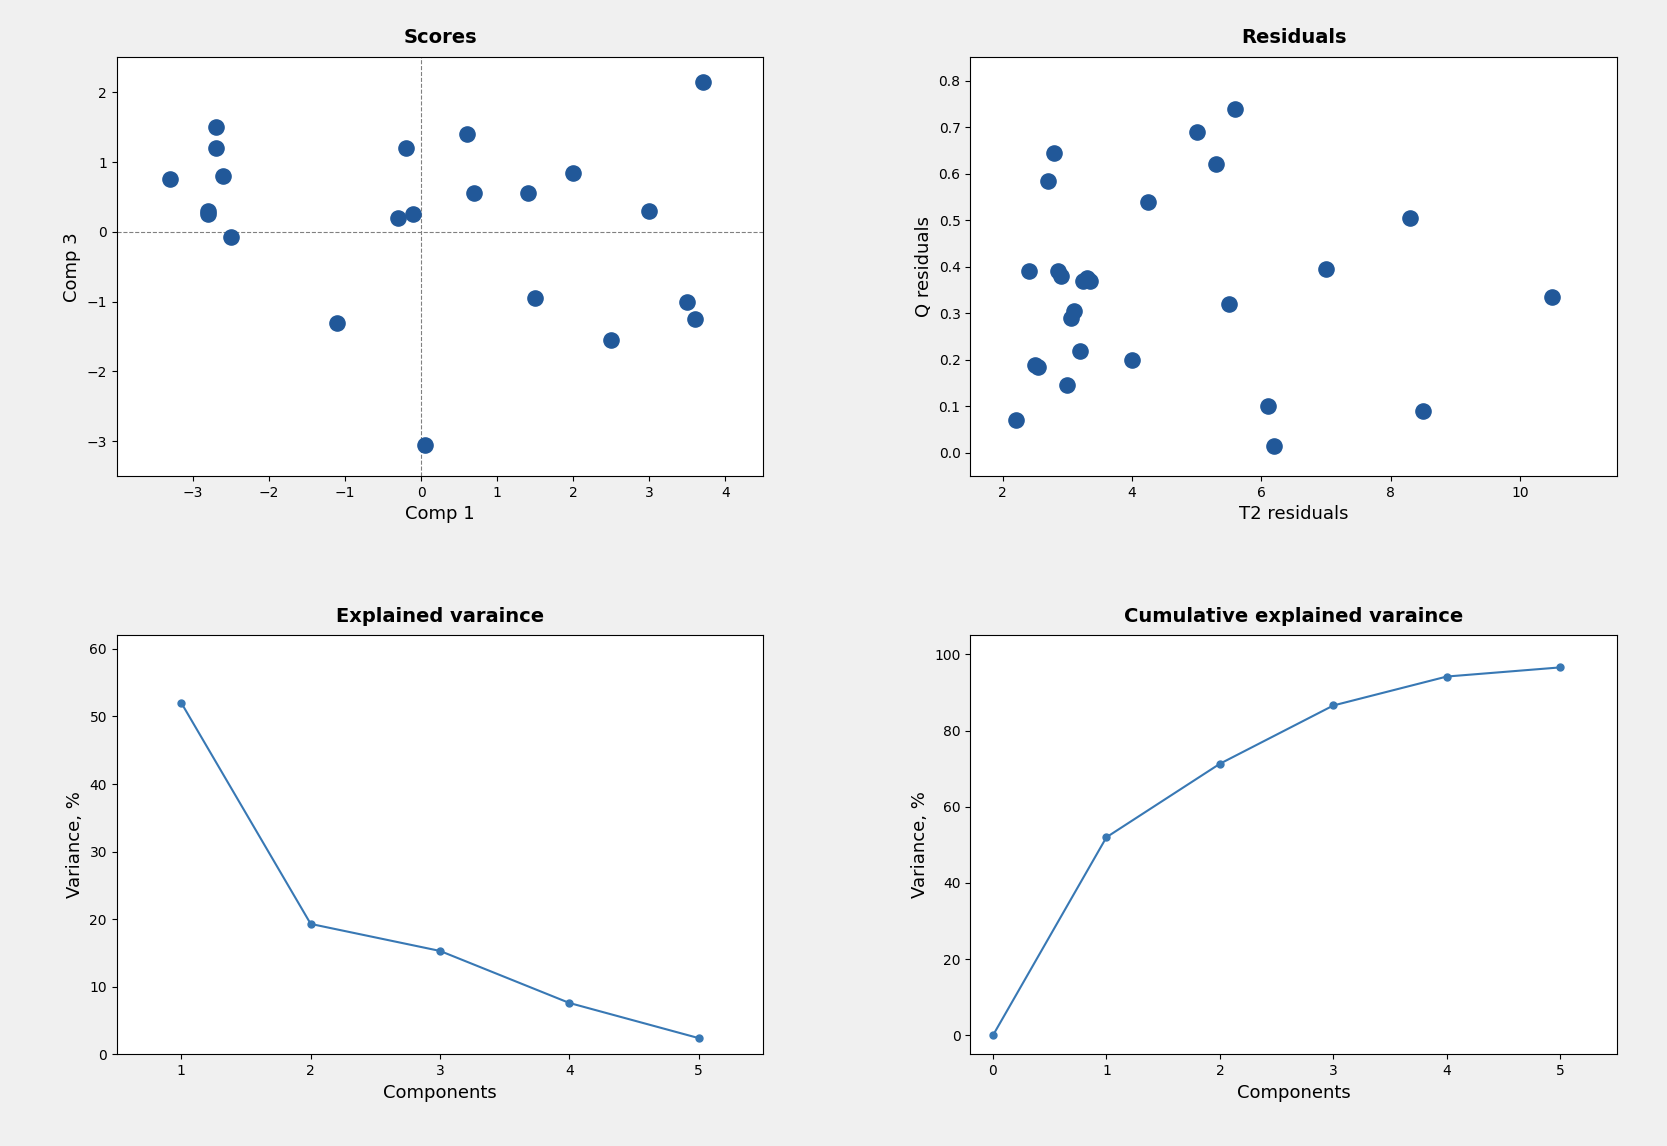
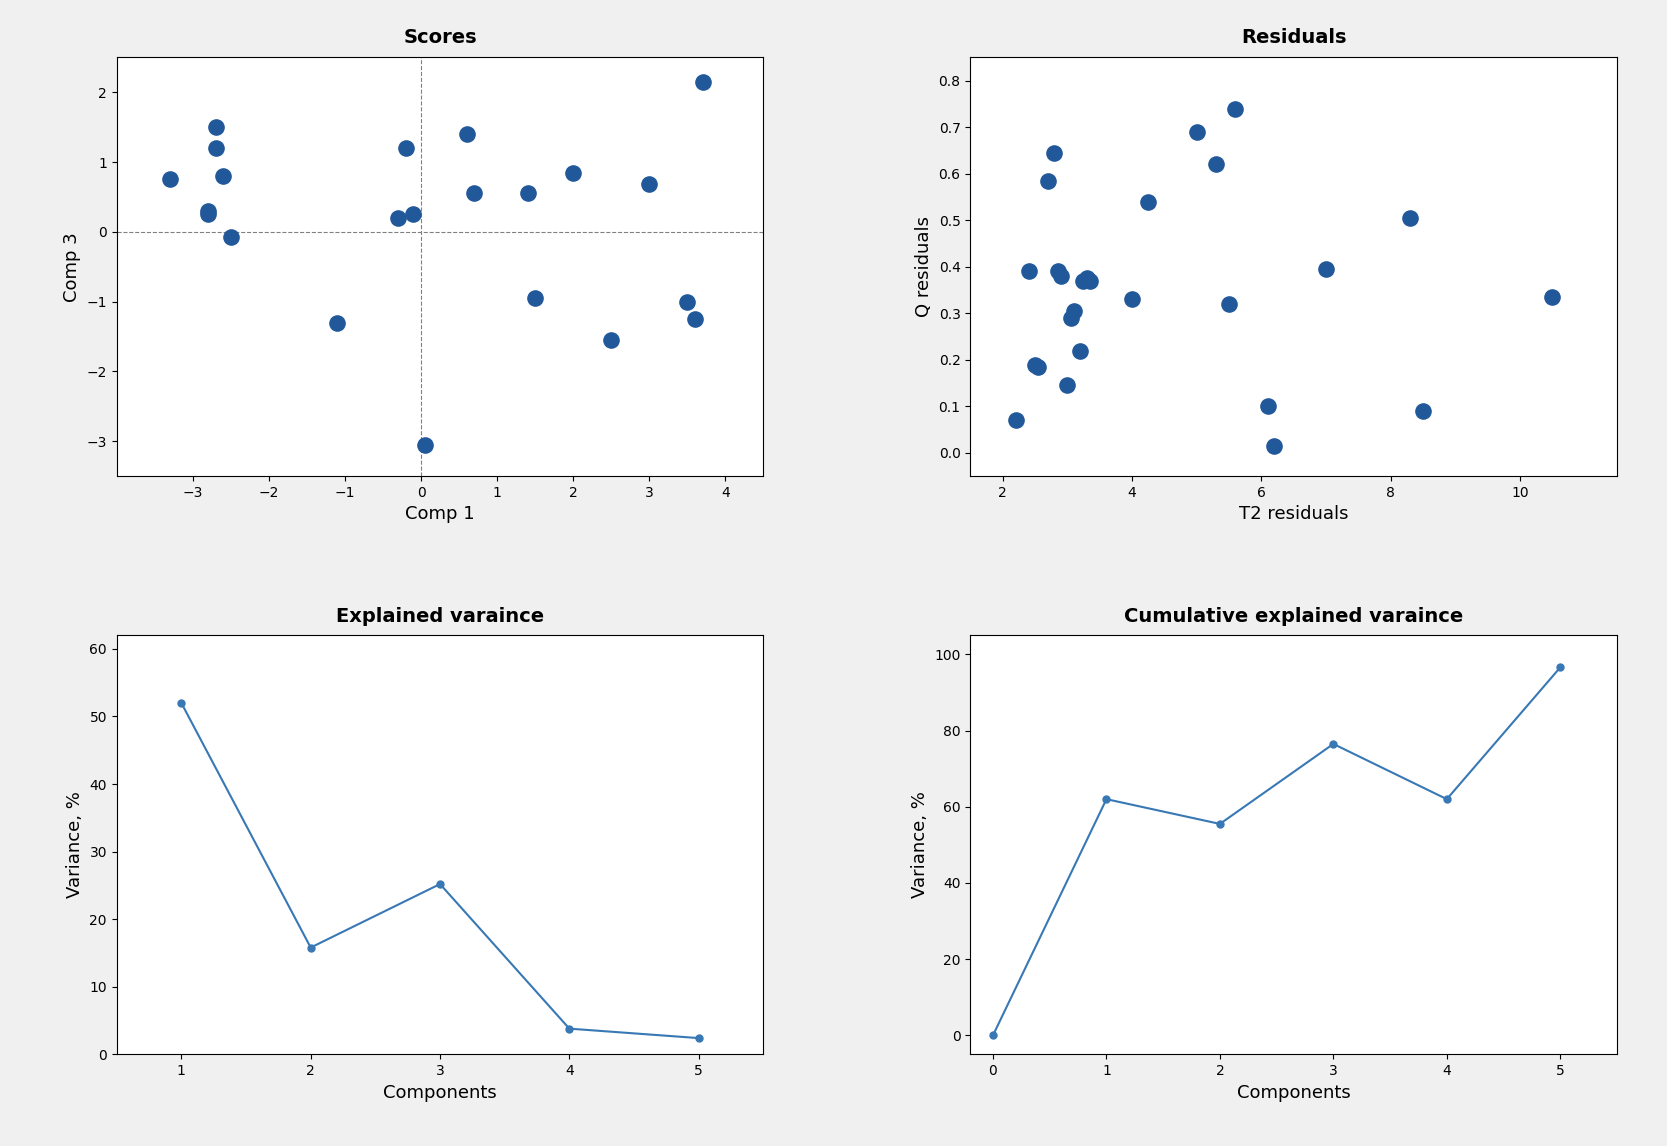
Scores/3: 0.30 -> 0.68
Residuals/4: 0.200 -> 0.330
Explained varaince/2: 19.3 -> 15.8
Explained varaince/3: 15.3 -> 25.2
Explained varaince/4: 7.6 -> 3.8
Cumulative explained varaince/1: 52.0 -> 62.0
Cumulative explained varaince/2: 71.3 -> 55.5
Cumulative explained varaince/3: 86.6 -> 76.5
Cumulative explained varaince/4: 94.2 -> 62.0
